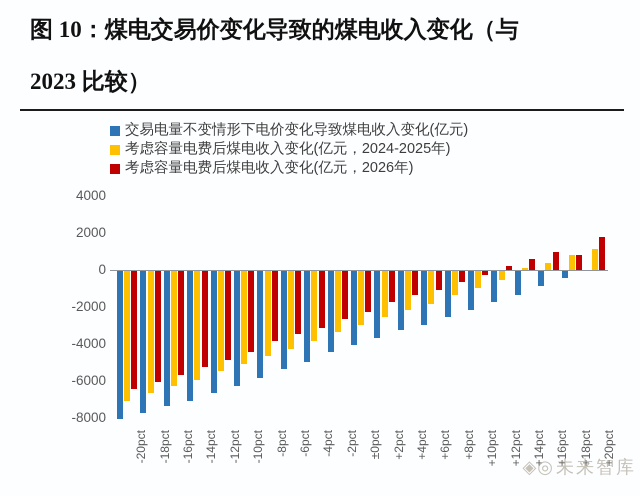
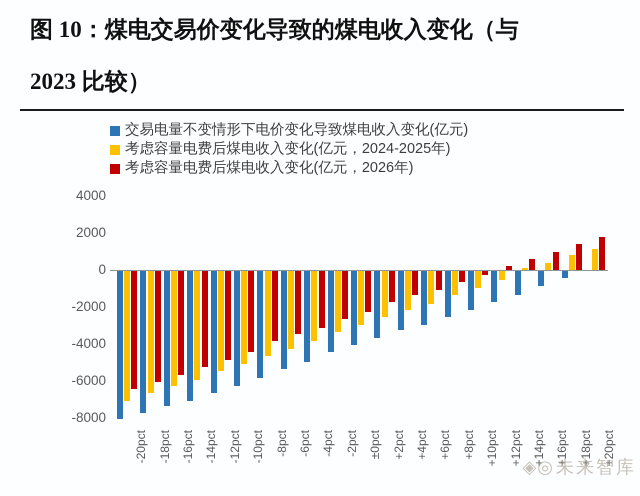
考虑容量电费后煤电收入变化(亿元，2026年)/+18pct: 800 -> 1400
